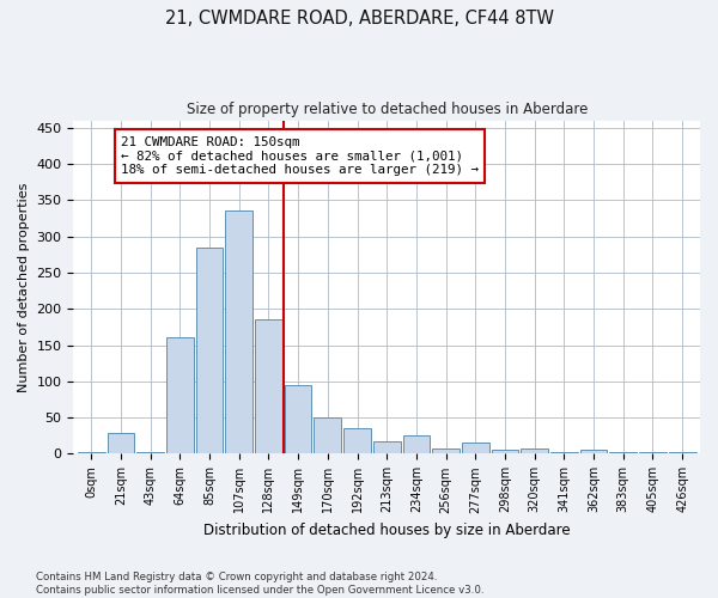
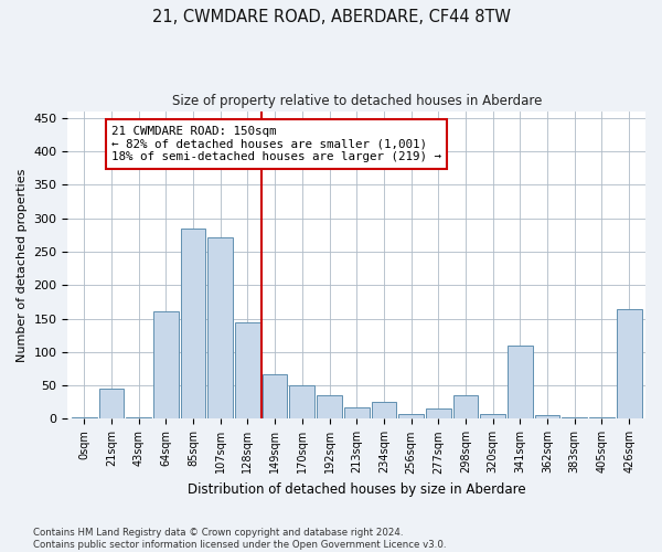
21sqm: 28 -> 46
107sqm: 335 -> 272
128sqm: 185 -> 144
149sqm: 95 -> 66
298sqm: 5 -> 36
341sqm: 3 -> 110
426sqm: 2 -> 164
